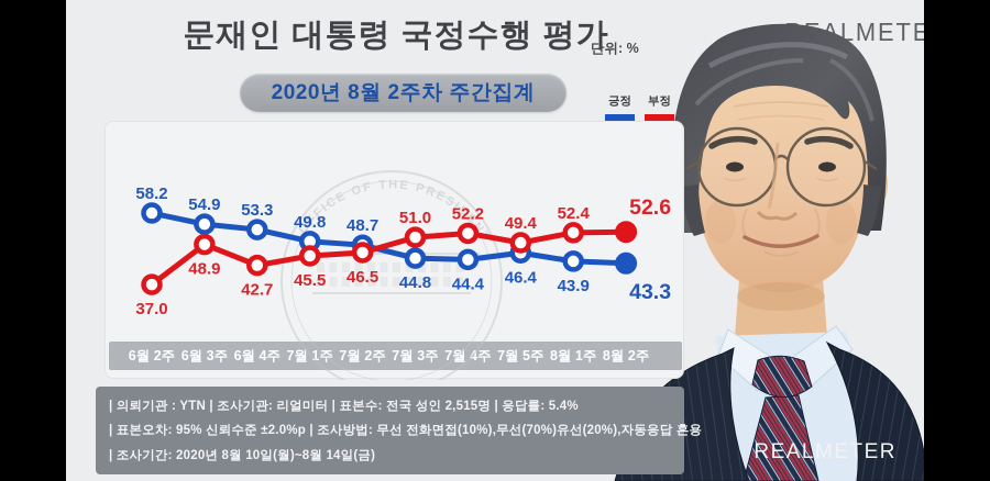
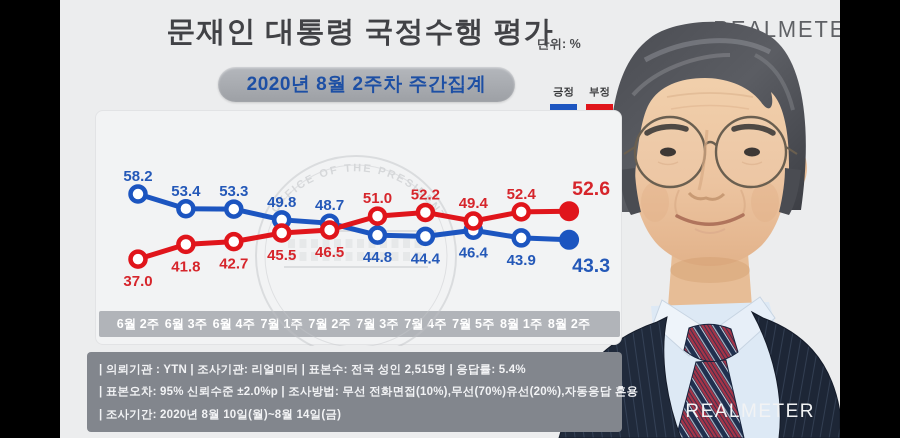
긍정/6월 3주: 54.9 -> 53.4
부정/6월 3주: 48.9 -> 41.8
